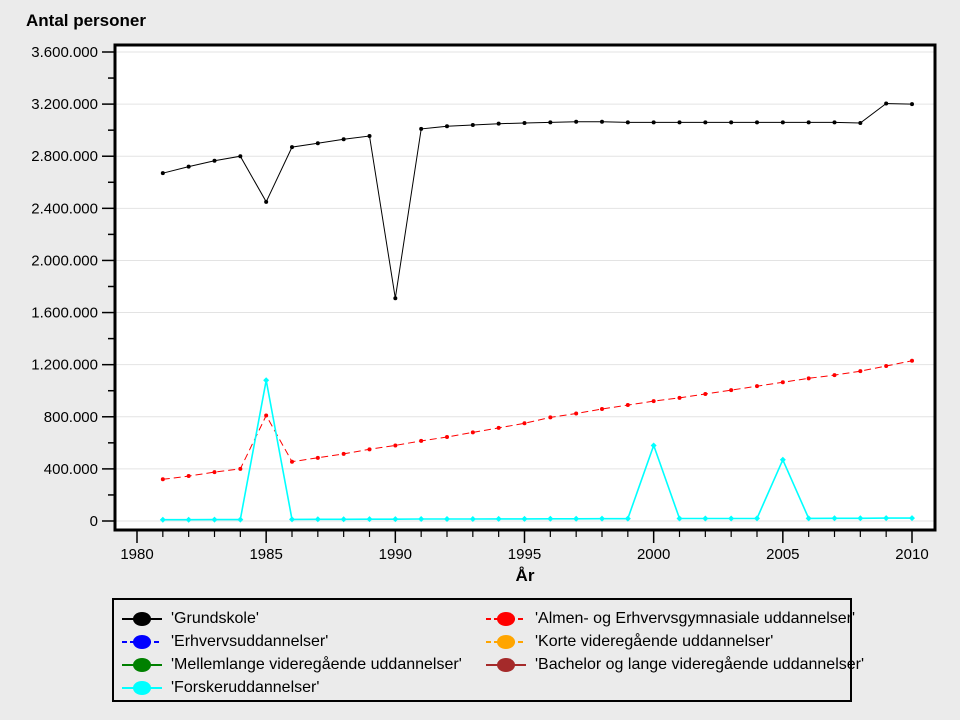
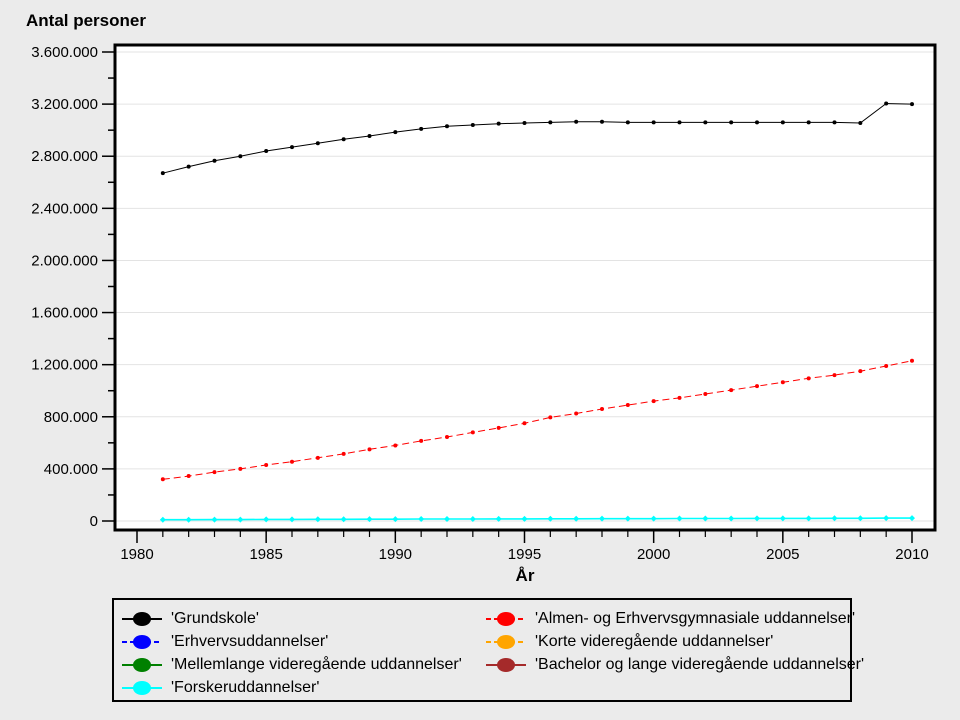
'Grundskole'/1985: 2450000 -> 2840000
'Almen- og Erhvervsgymnasiale uddannelser'/1985: 810000 -> 430000
'Forskeruddannelser'/1985: 1080000 -> 10000
'Grundskole'/1990: 1710000 -> 2980000
'Forskeruddannelser'/2000: 580000 -> 20000
'Forskeruddannelser'/2005: 470000 -> 20000
